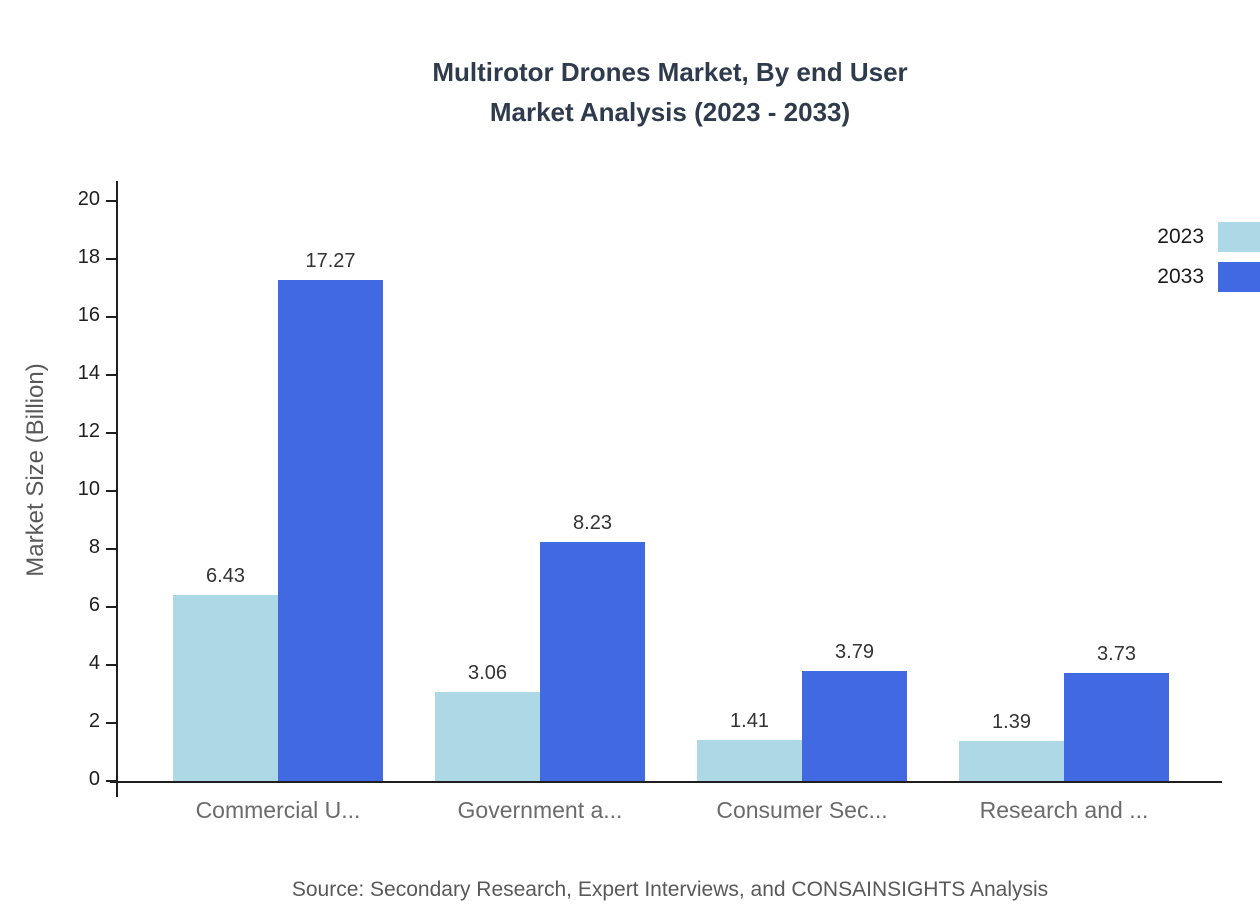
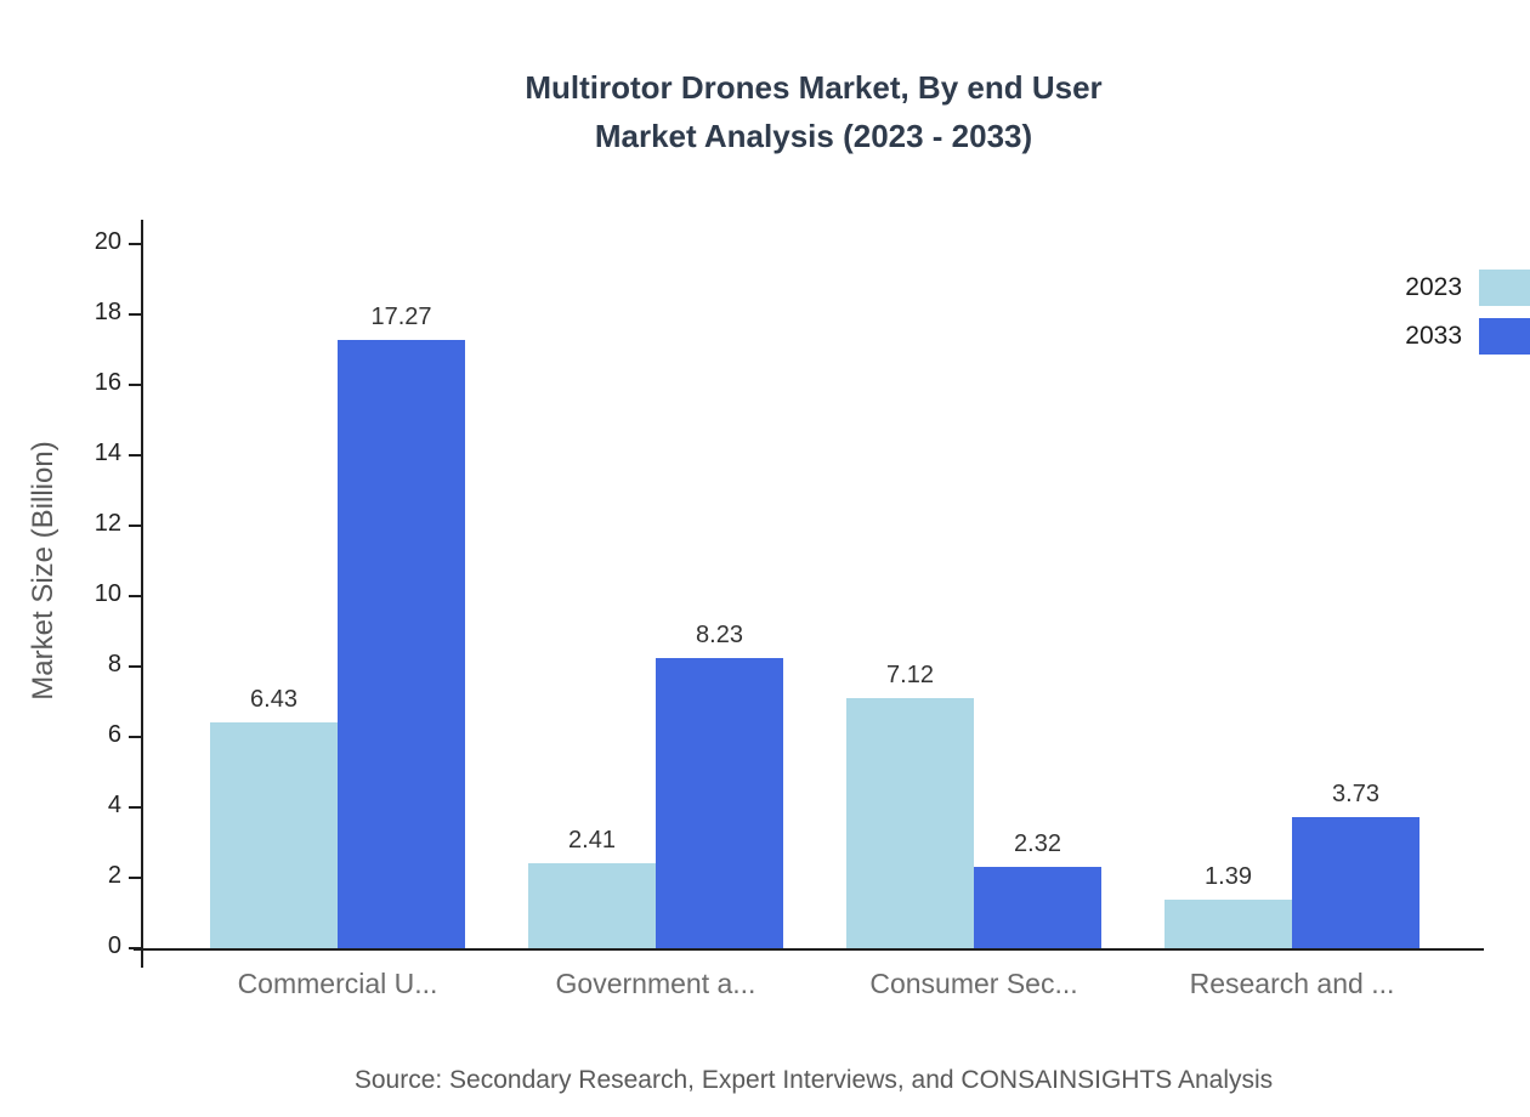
2023/Government a...: 3.06 -> 2.41
2023/Consumer Sec...: 1.41 -> 7.12
2033/Consumer Sec...: 3.79 -> 2.32
